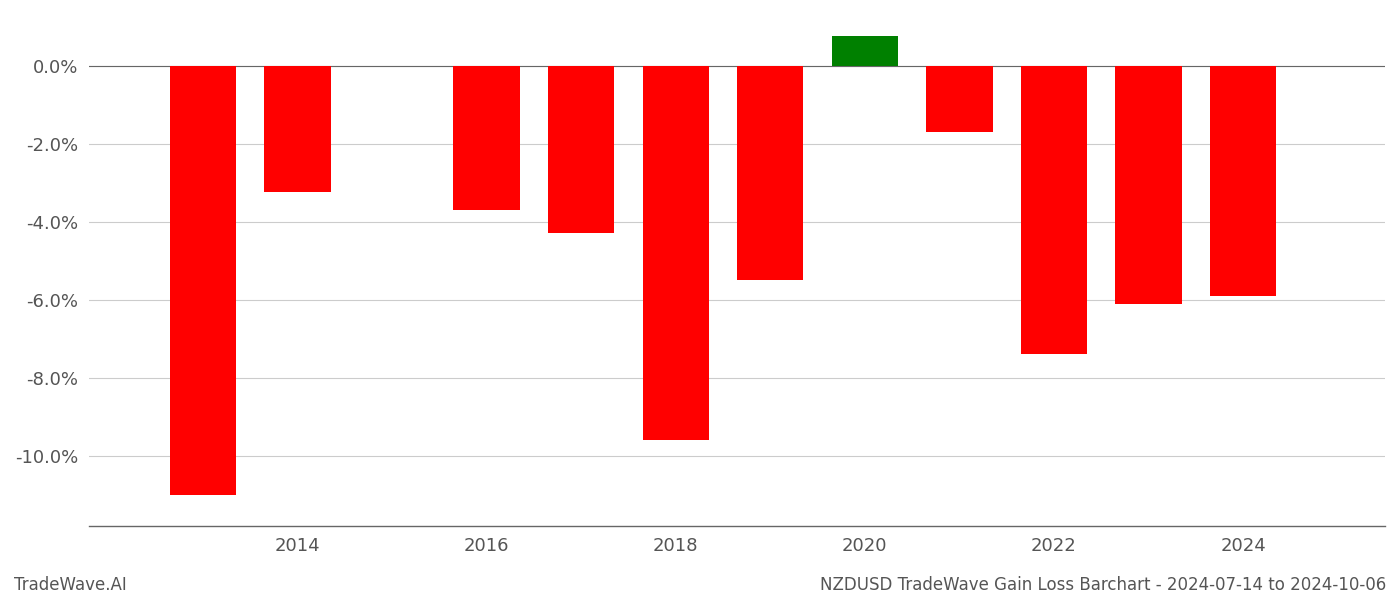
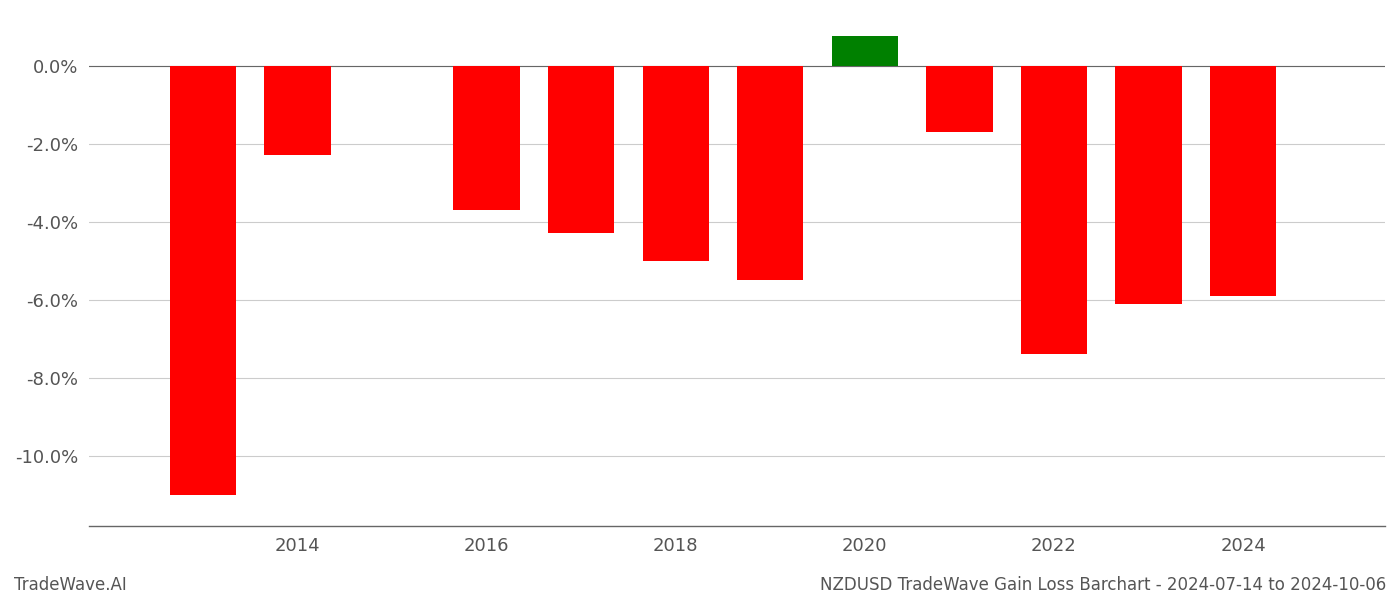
2014: -3.25% -> -2.30%
2018: -9.60% -> -5.00%
